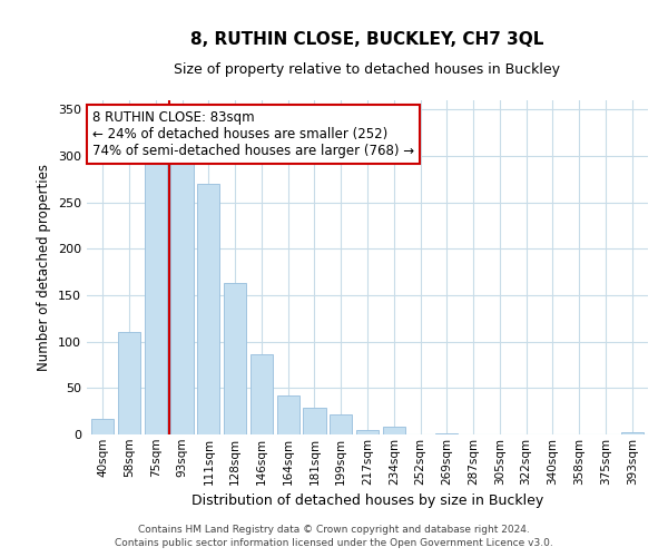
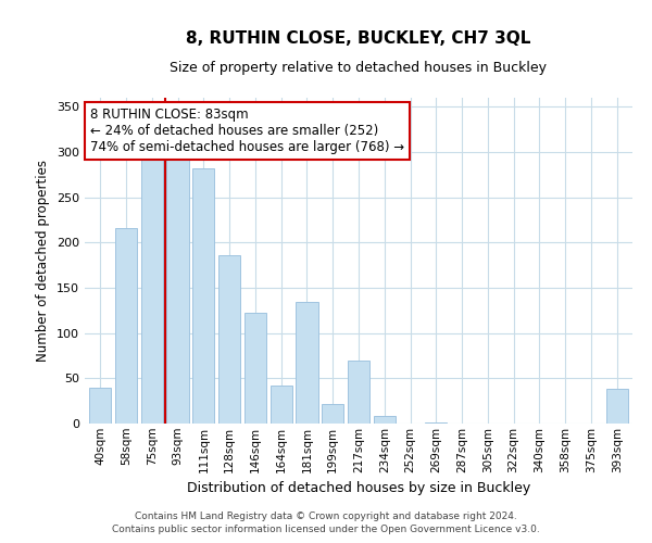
40sqm: 17 -> 40
58sqm: 110 -> 216
111sqm: 270 -> 282
128sqm: 163 -> 186
146sqm: 87 -> 122
181sqm: 29 -> 134
217sqm: 5 -> 70
393sqm: 2 -> 38
